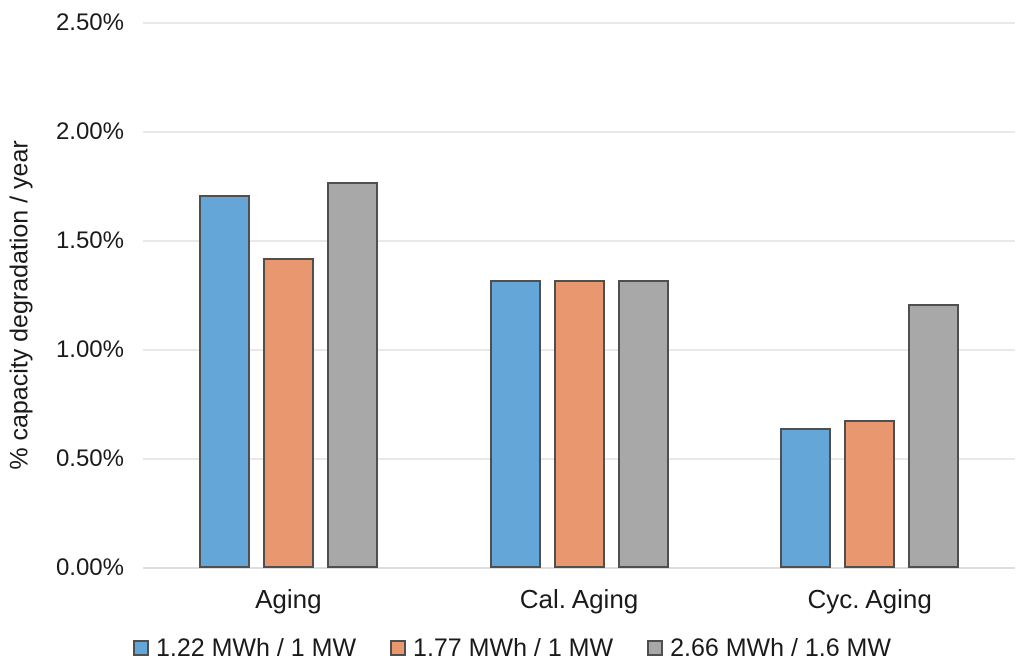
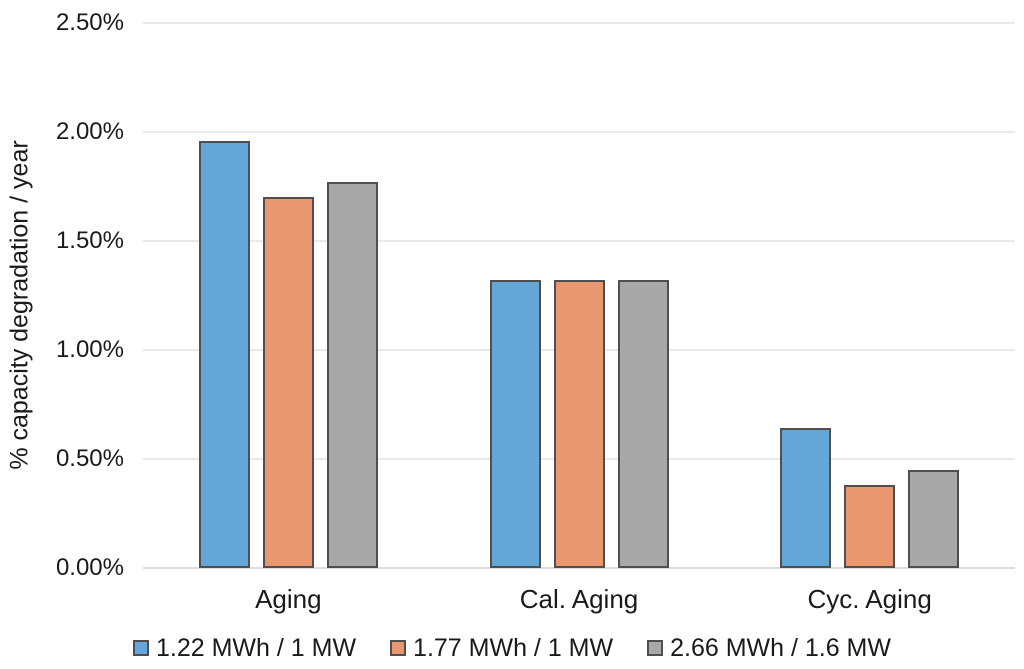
1.22 MWh / 1 MW/Aging: 1.71% -> 1.96%
1.77 MWh / 1 MW/Aging: 1.42% -> 1.70%
1.77 MWh / 1 MW/Cyc. Aging: 0.68% -> 0.38%
2.66 MWh / 1.6 MW/Cyc. Aging: 1.21% -> 0.45%
